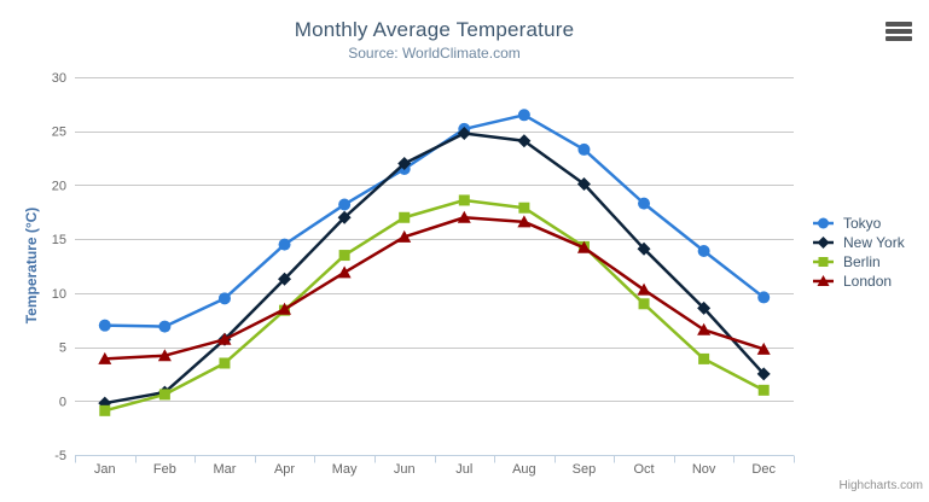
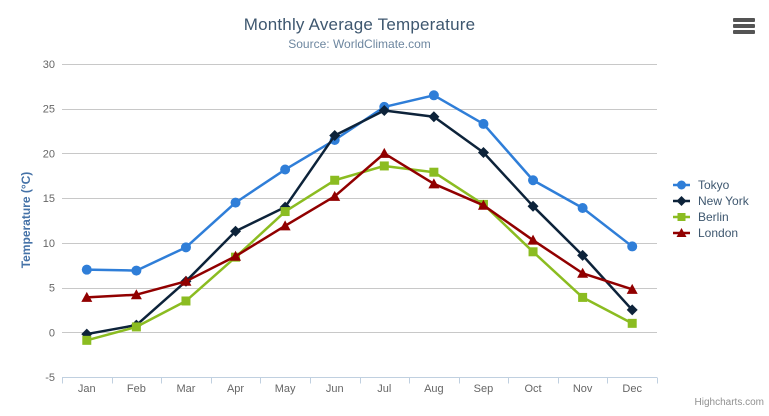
New York/May: 17 -> 14
London/Jul: 17 -> 20
Tokyo/Oct: 18 -> 17
